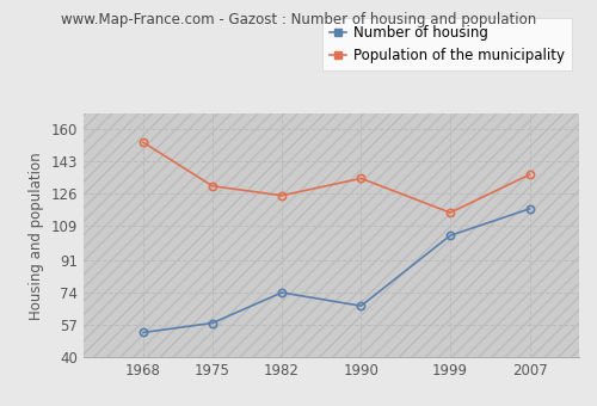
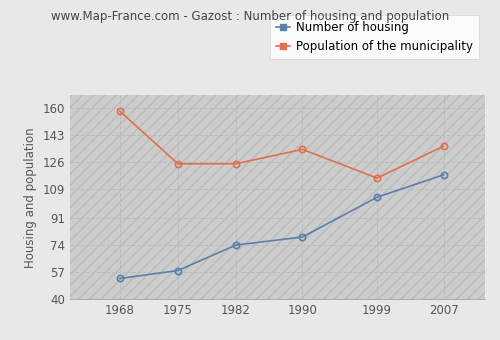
Population of the municipality/1968: 153 -> 158
Population of the municipality/1975: 130 -> 125
Number of housing/1990: 67 -> 79
